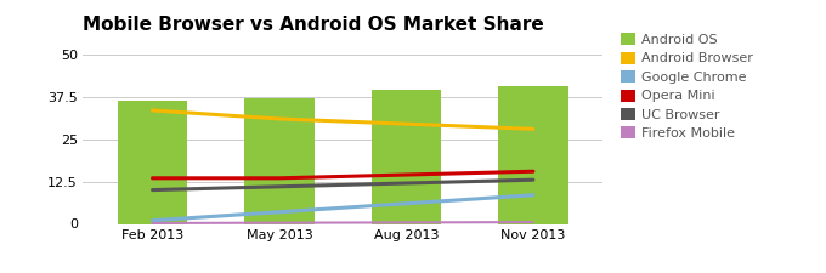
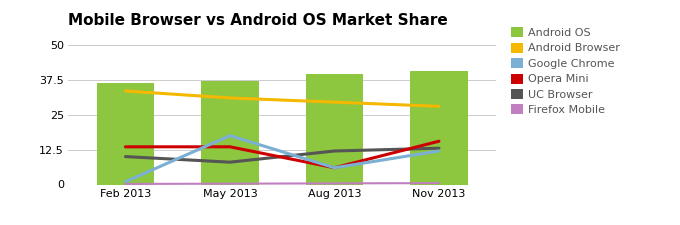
Google Chrome/May 2013: 3.5 -> 17.5
UC Browser/May 2013: 11 -> 8
Opera Mini/Aug 2013: 14.5 -> 6.0
Google Chrome/Nov 2013: 8.5 -> 12.0
